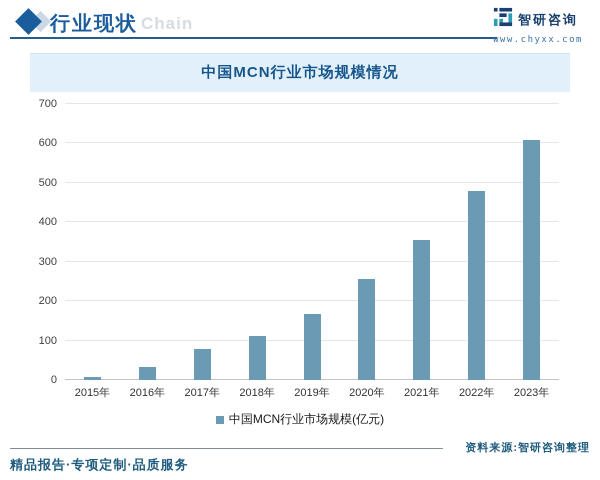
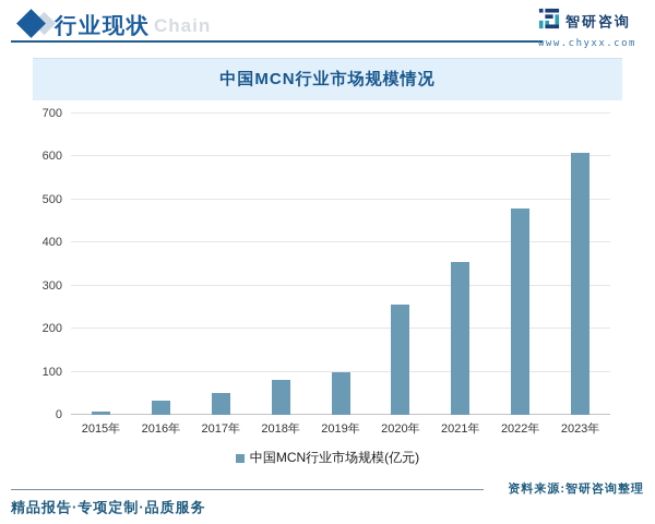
2017年: 80 -> 50
2018年: 110 -> 80
2019年: 170 -> 100
